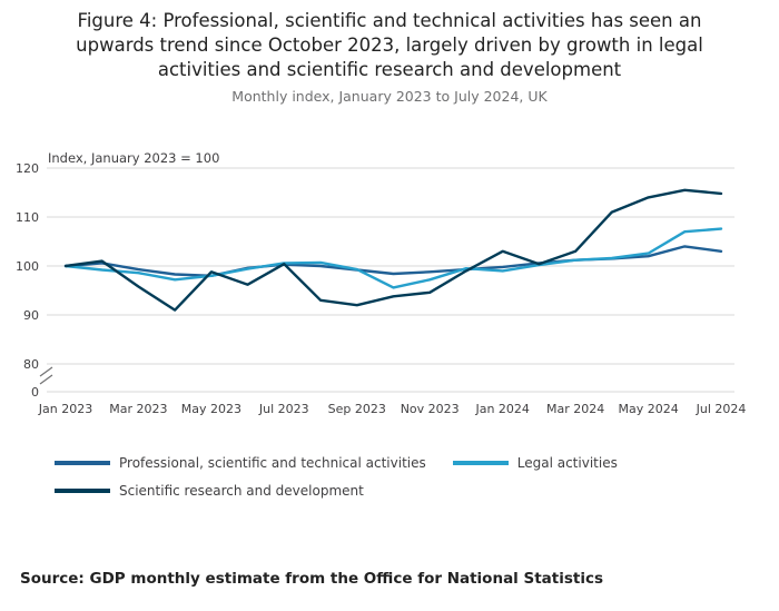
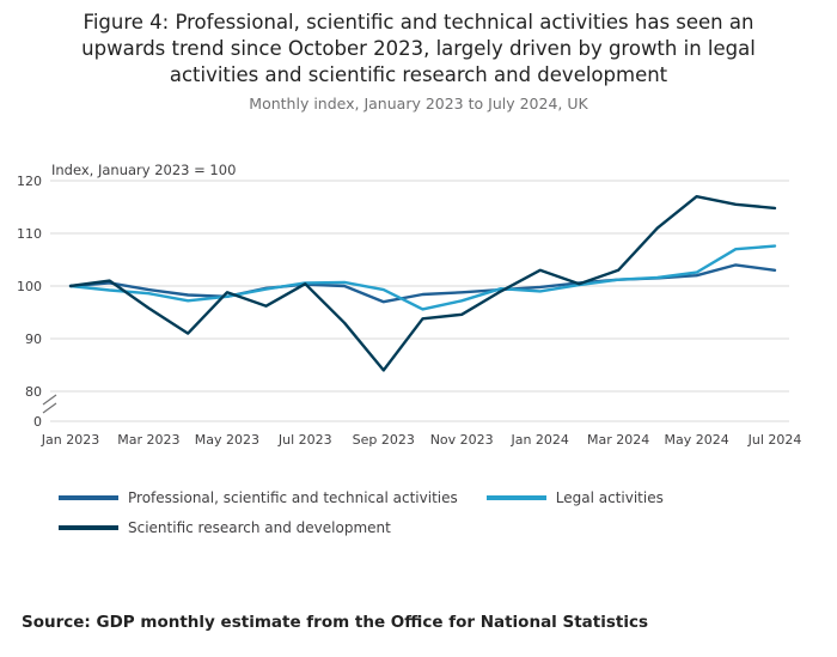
Professional, scientific and technical activities/Sep 2023: 99 -> 97
Scientific research and development/Sep 2023: 92 -> 84
Scientific research and development/May 2024: 114 -> 117
